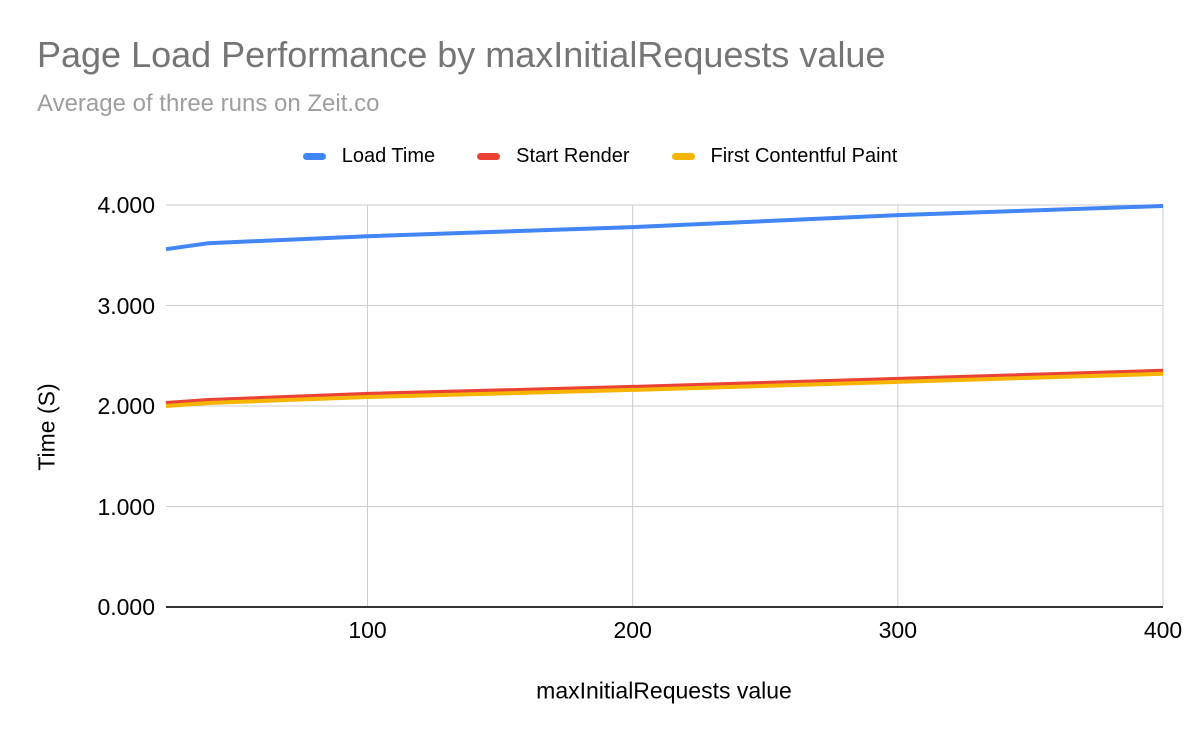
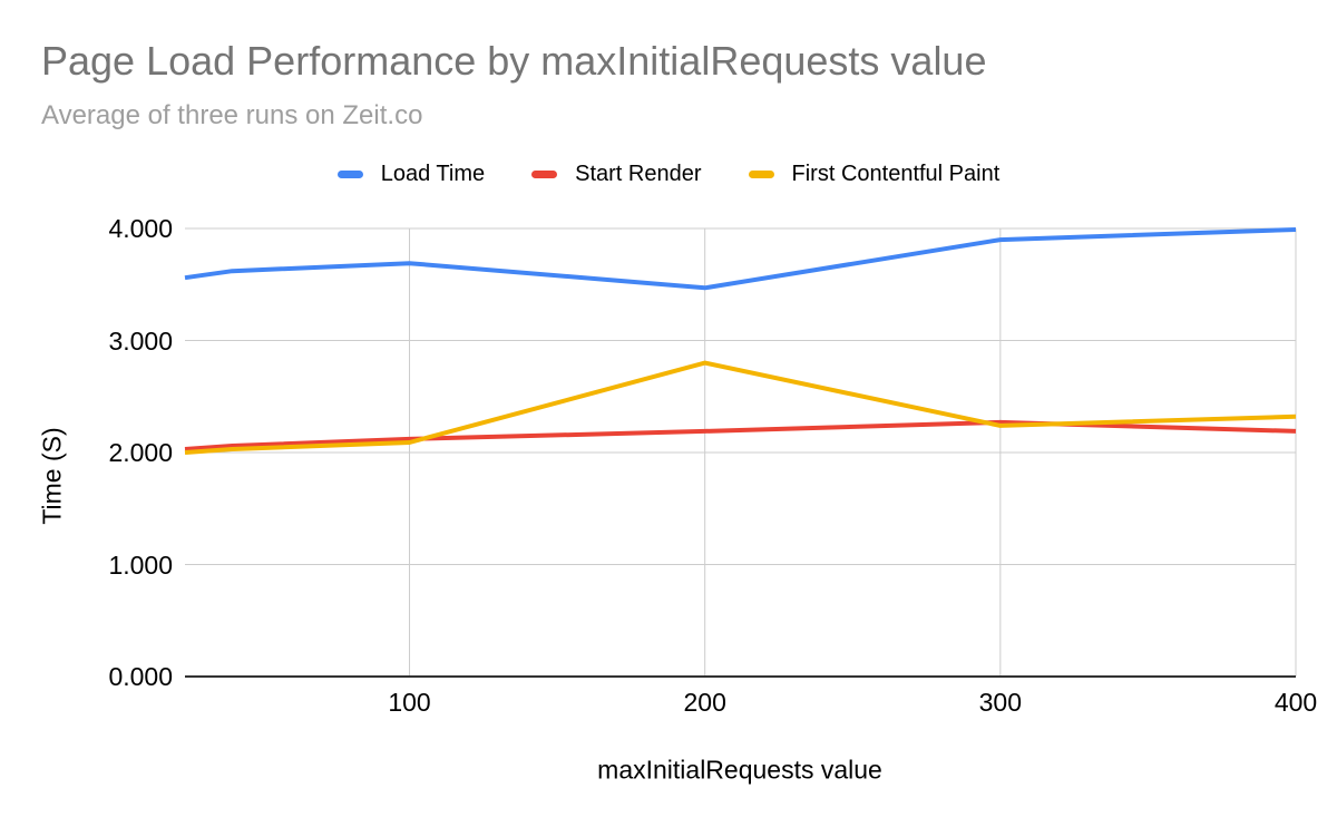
Load Time/200: 3.78 -> 3.47
First Contentful Paint/200: 2.16 -> 2.80
Start Render/400: 2.35 -> 2.19
